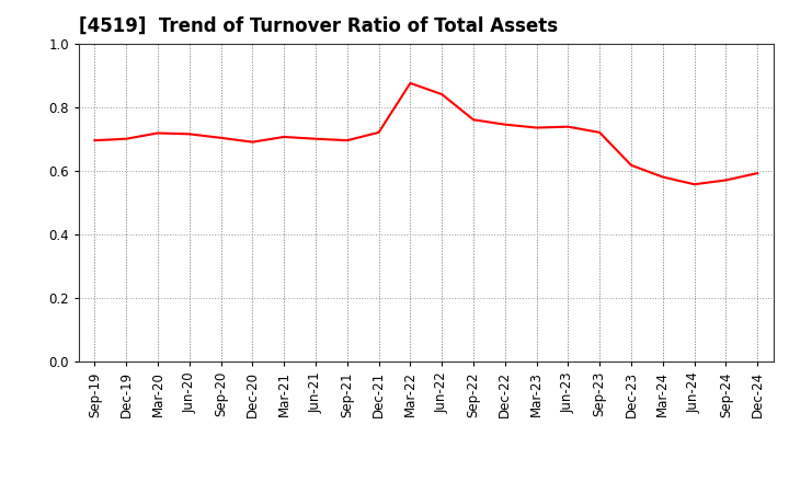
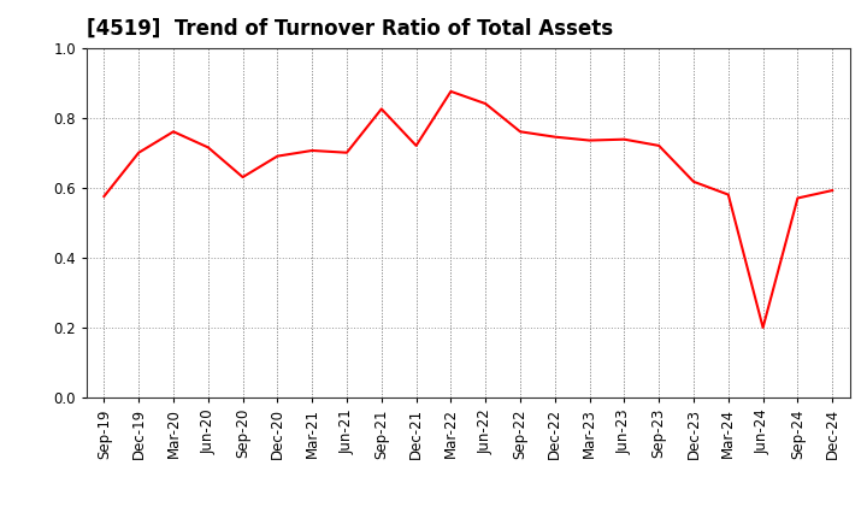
Sep-19: 0.695 -> 0.575
Mar-20: 0.718 -> 0.760
Sep-20: 0.703 -> 0.630
Sep-21: 0.695 -> 0.825
Jun-24: 0.557 -> 0.200
